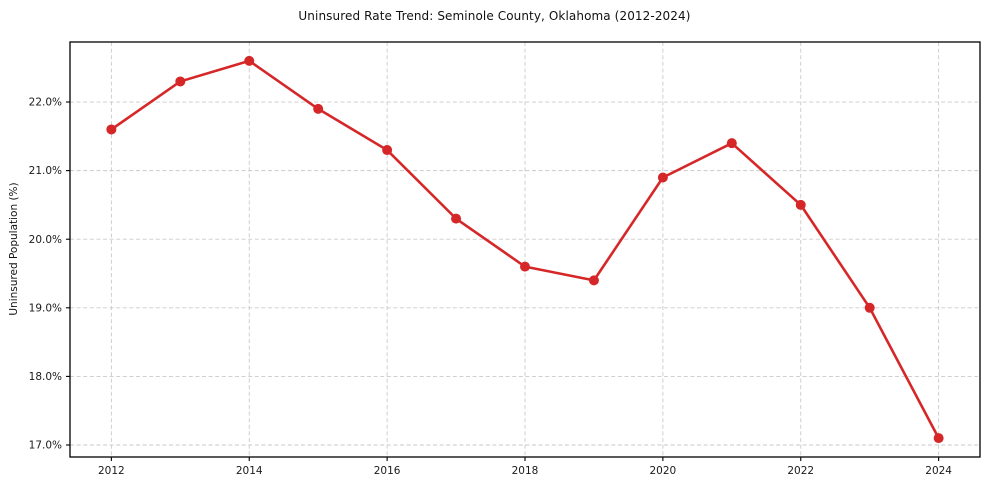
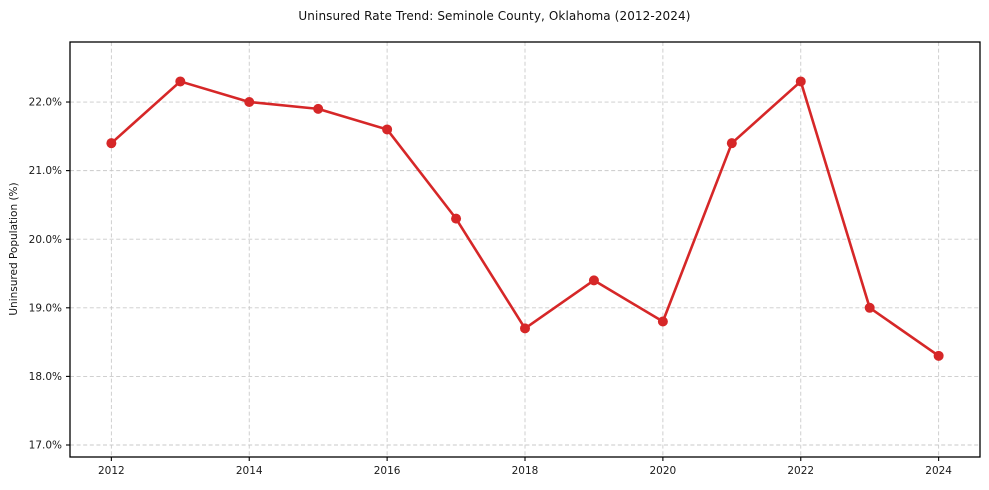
2012: 21.6% -> 21.4%
2014: 22.6% -> 22.0%
2016: 21.3% -> 21.6%
2018: 19.6% -> 18.7%
2020: 20.9% -> 18.8%
2022: 20.5% -> 22.3%
2024: 17.1% -> 18.3%
